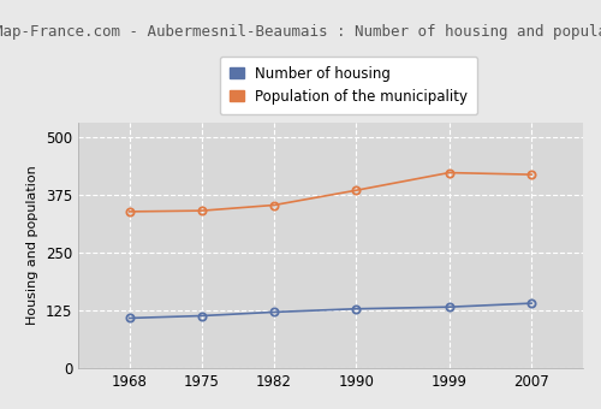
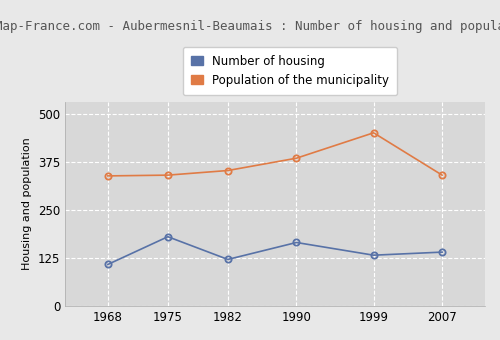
Number of housing/1975: 113 -> 180
Number of housing/1990: 128 -> 165
Population of the municipality/1999: 422 -> 450
Population of the municipality/2007: 418 -> 340
